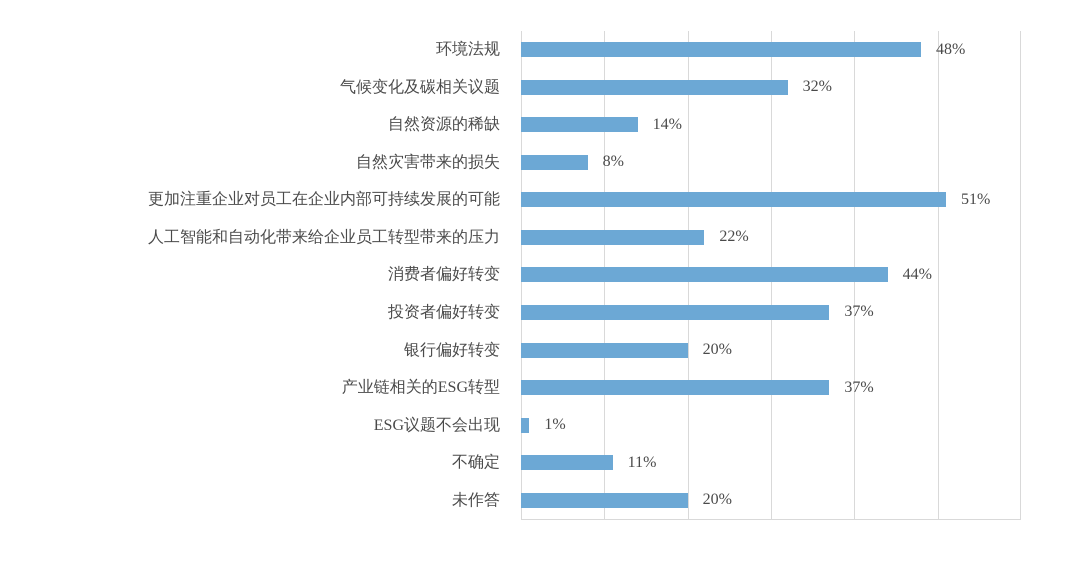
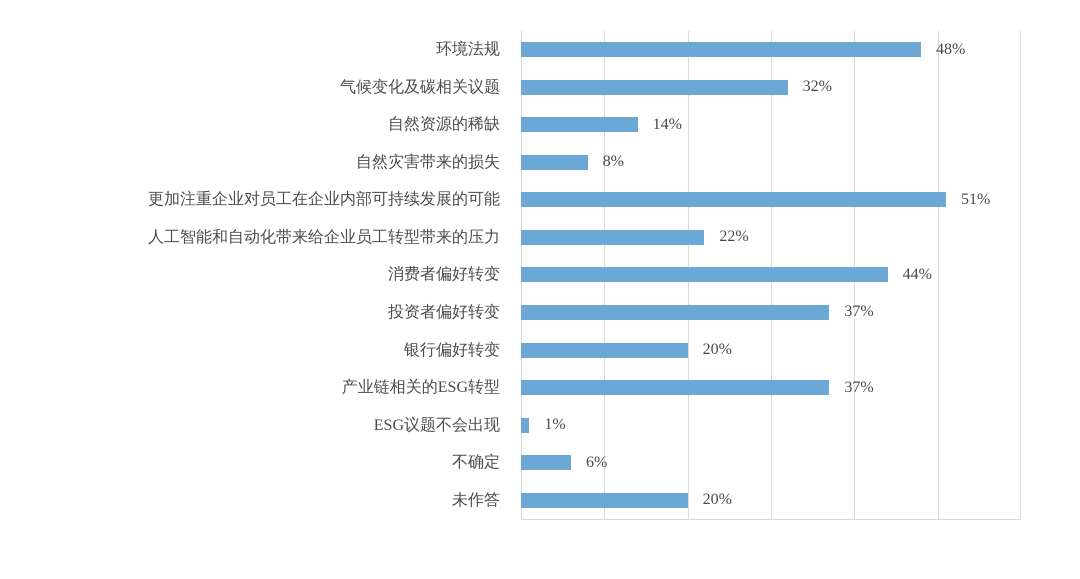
不确定: 11% -> 6%
